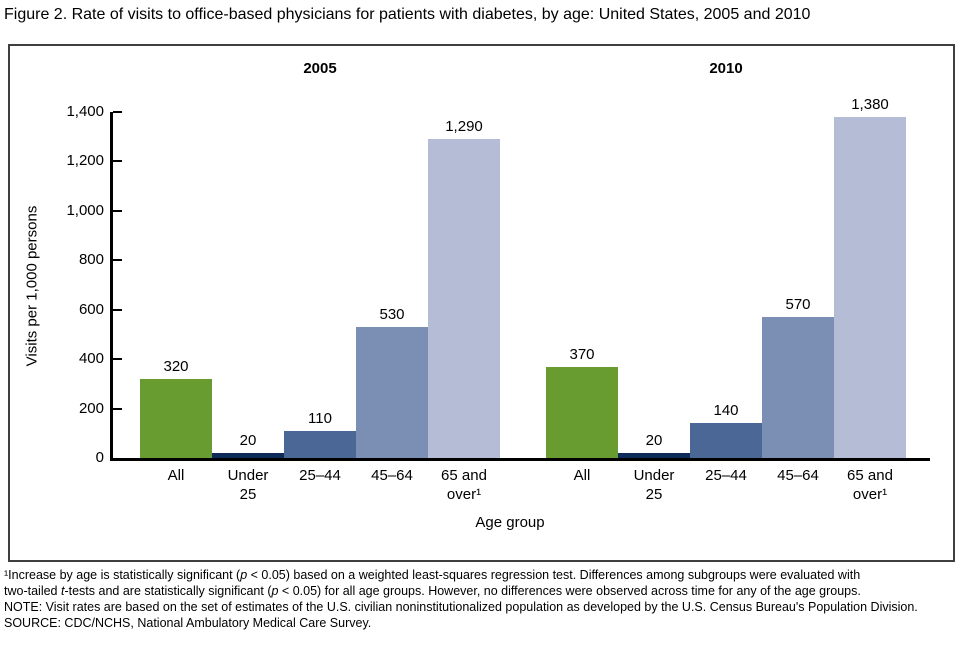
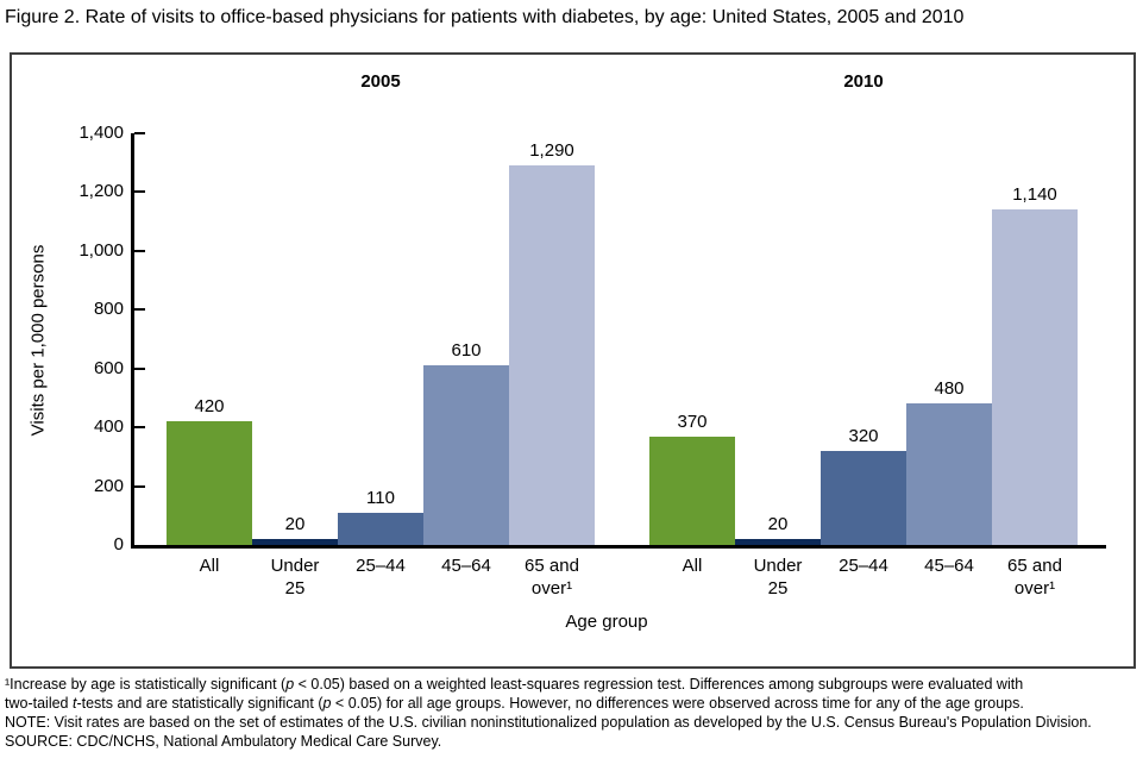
2005/All: 320 -> 420
2010/25–44: 140 -> 320
2005/45–64: 530 -> 610
2010/45–64: 570 -> 480
2010/65 and over¹: 1,380 -> 1,140
